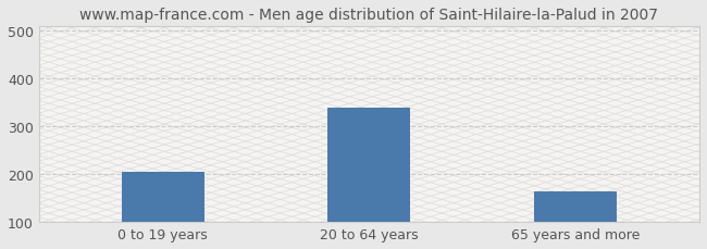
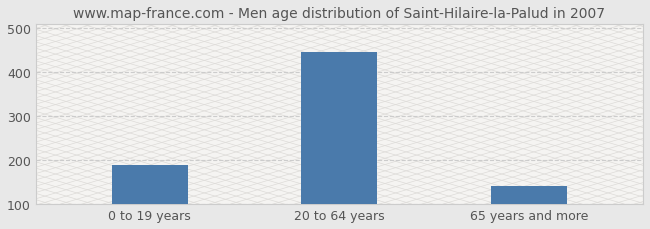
0 to 19 years: 205 -> 190
20 to 64 years: 340 -> 445
65 years and more: 165 -> 142
